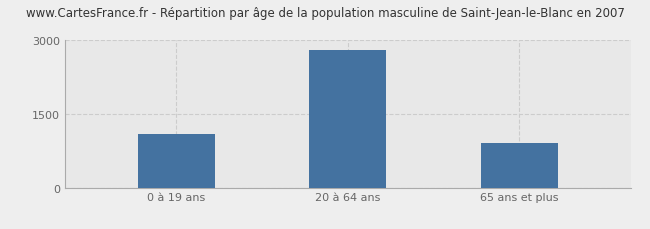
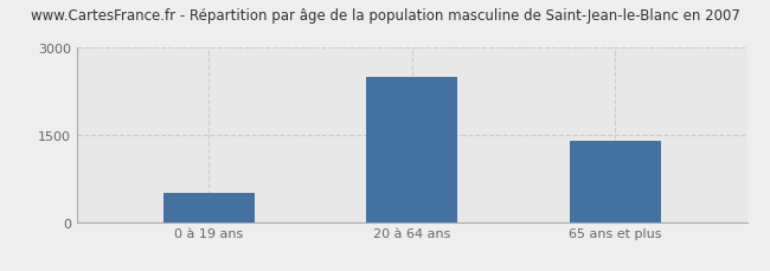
0 à 19 ans: 1100 -> 500
20 à 64 ans: 2800 -> 2500
65 ans et plus: 900 -> 1400
